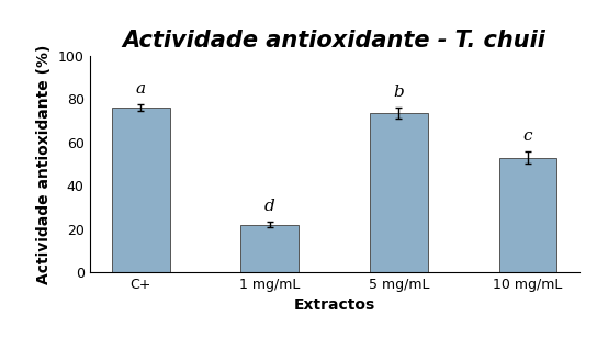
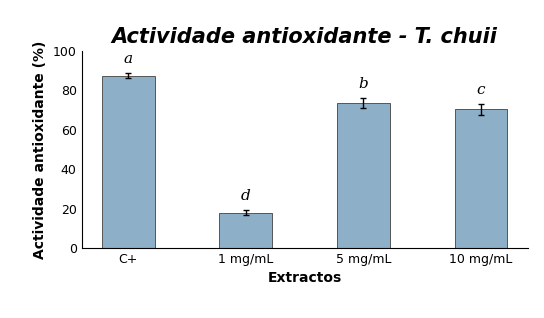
C+: 76 -> 88
1 mg/mL: 22 -> 18
10 mg/mL: 53 -> 70
